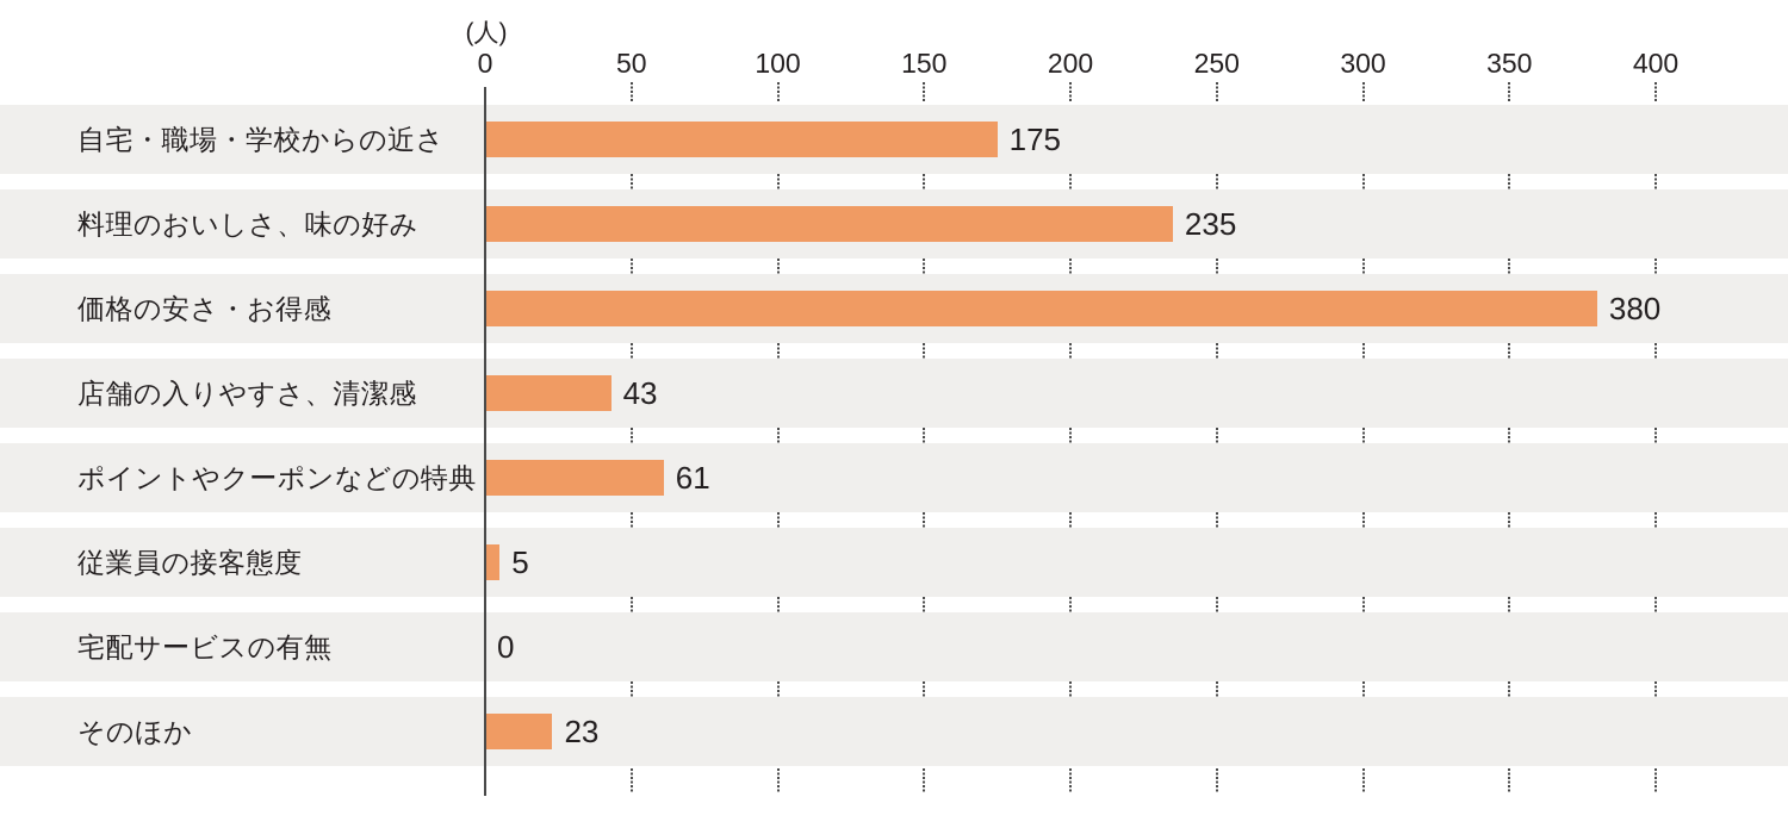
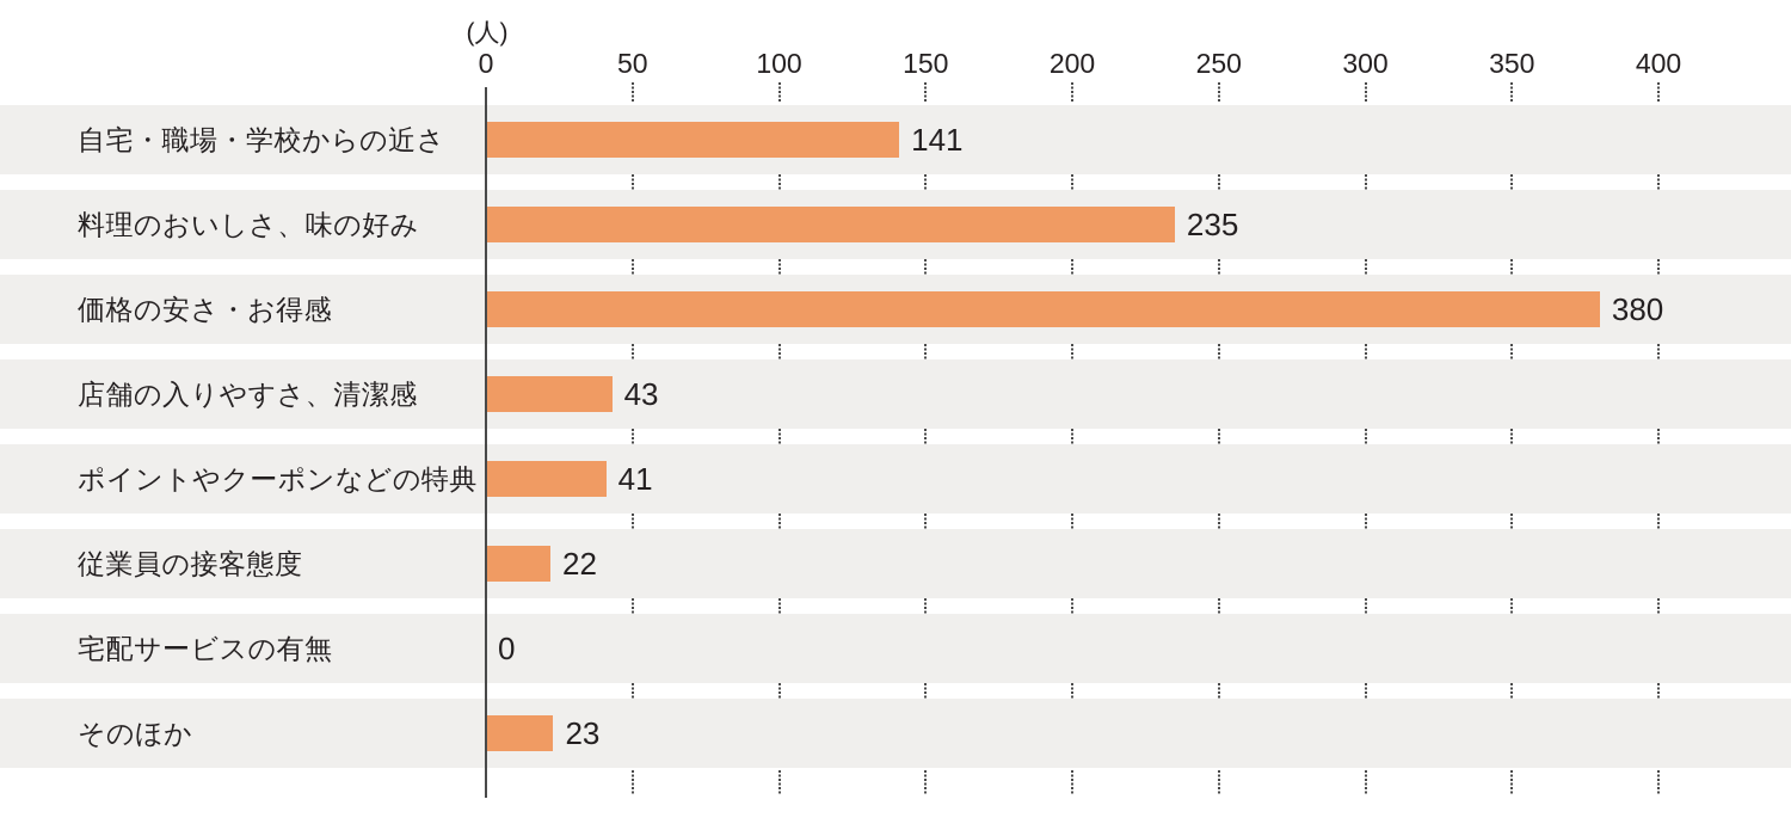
自宅・職場・学校からの近さ: 175 -> 141
ポイントやクーポンなどの特典: 61 -> 41
従業員の接客態度: 5 -> 22
